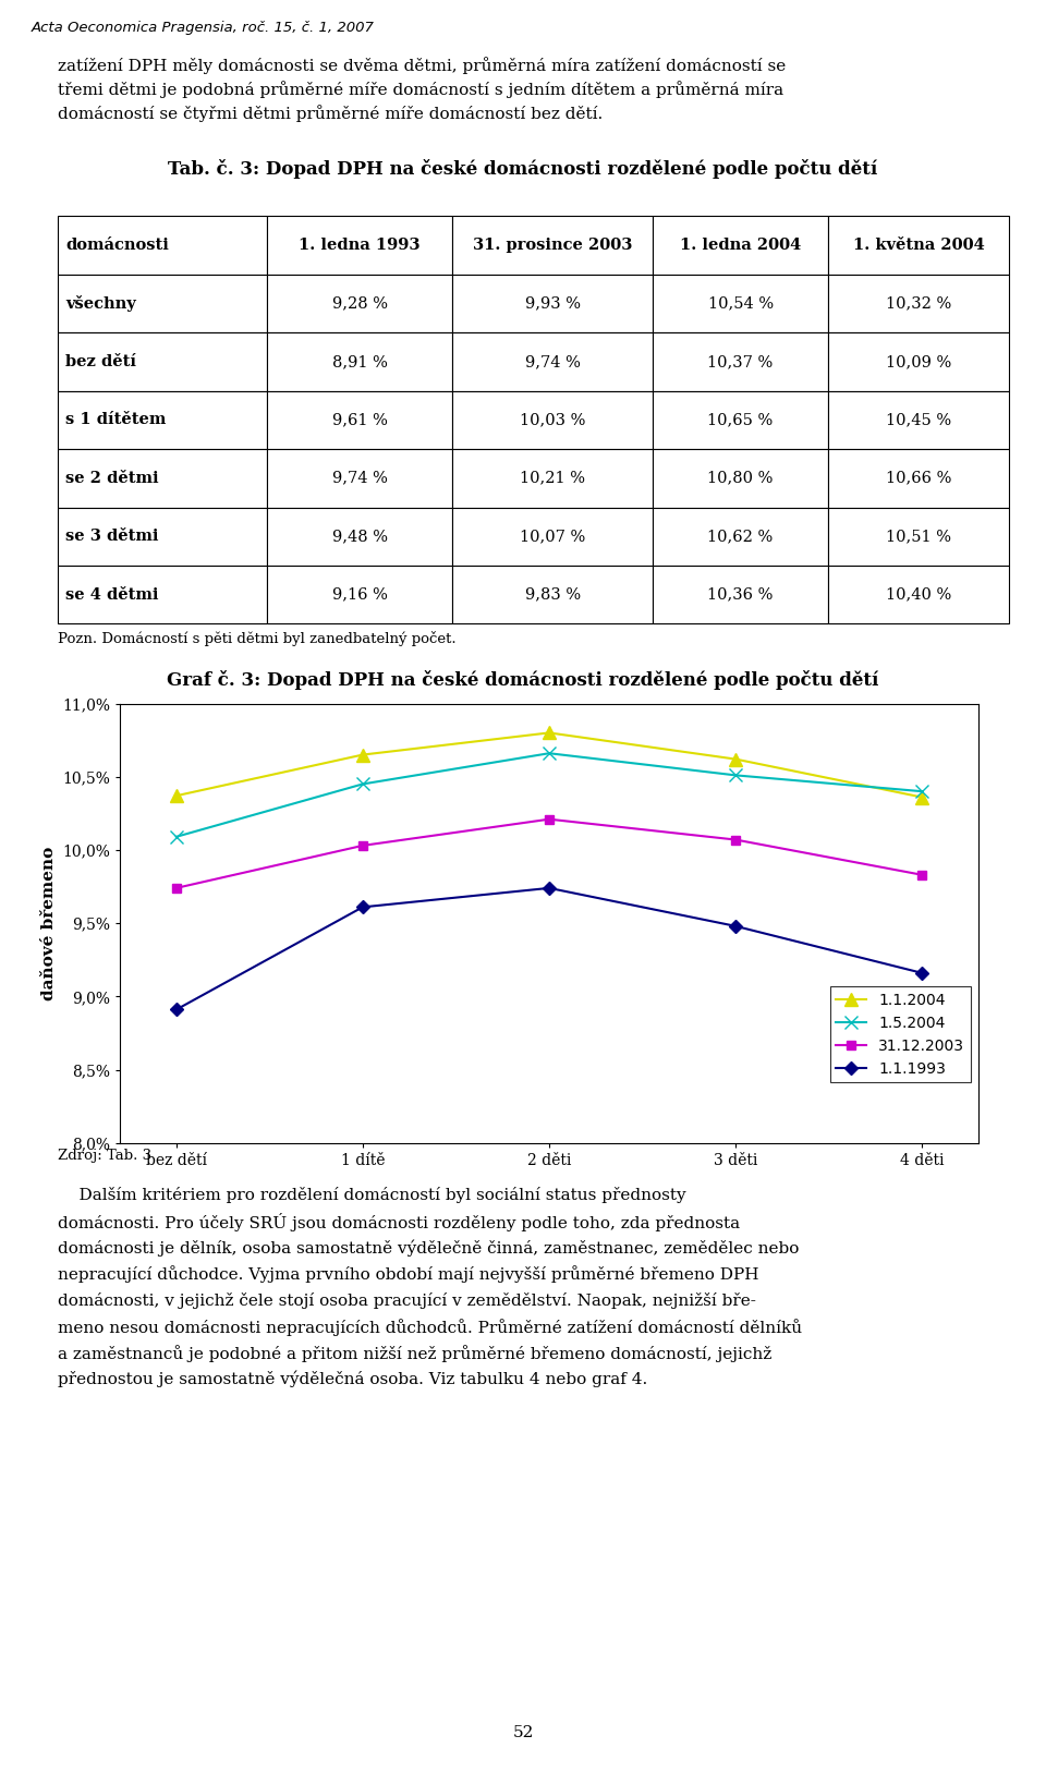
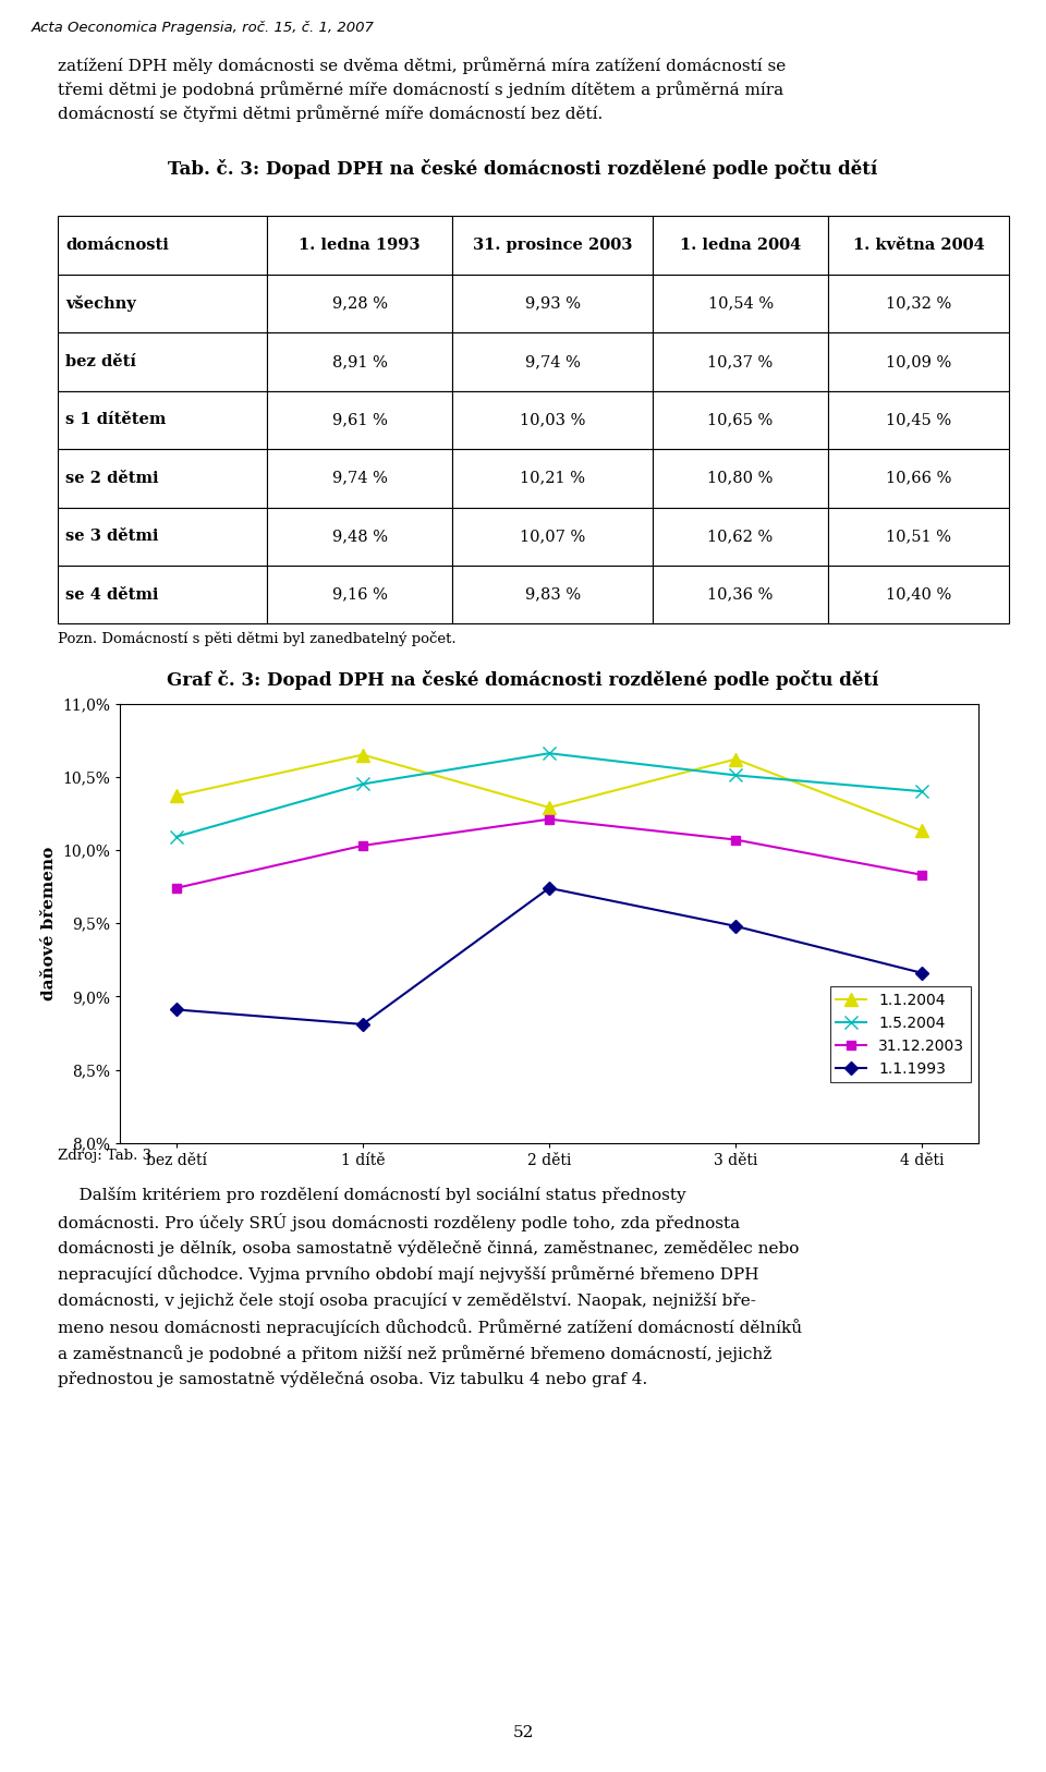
1.1.1993/1 dítě: 9,61% -> 8,81%
1.1.2004/2 děti: 10,80% -> 10,29%
1.1.2004/4 děti: 10,36% -> 10,13%
